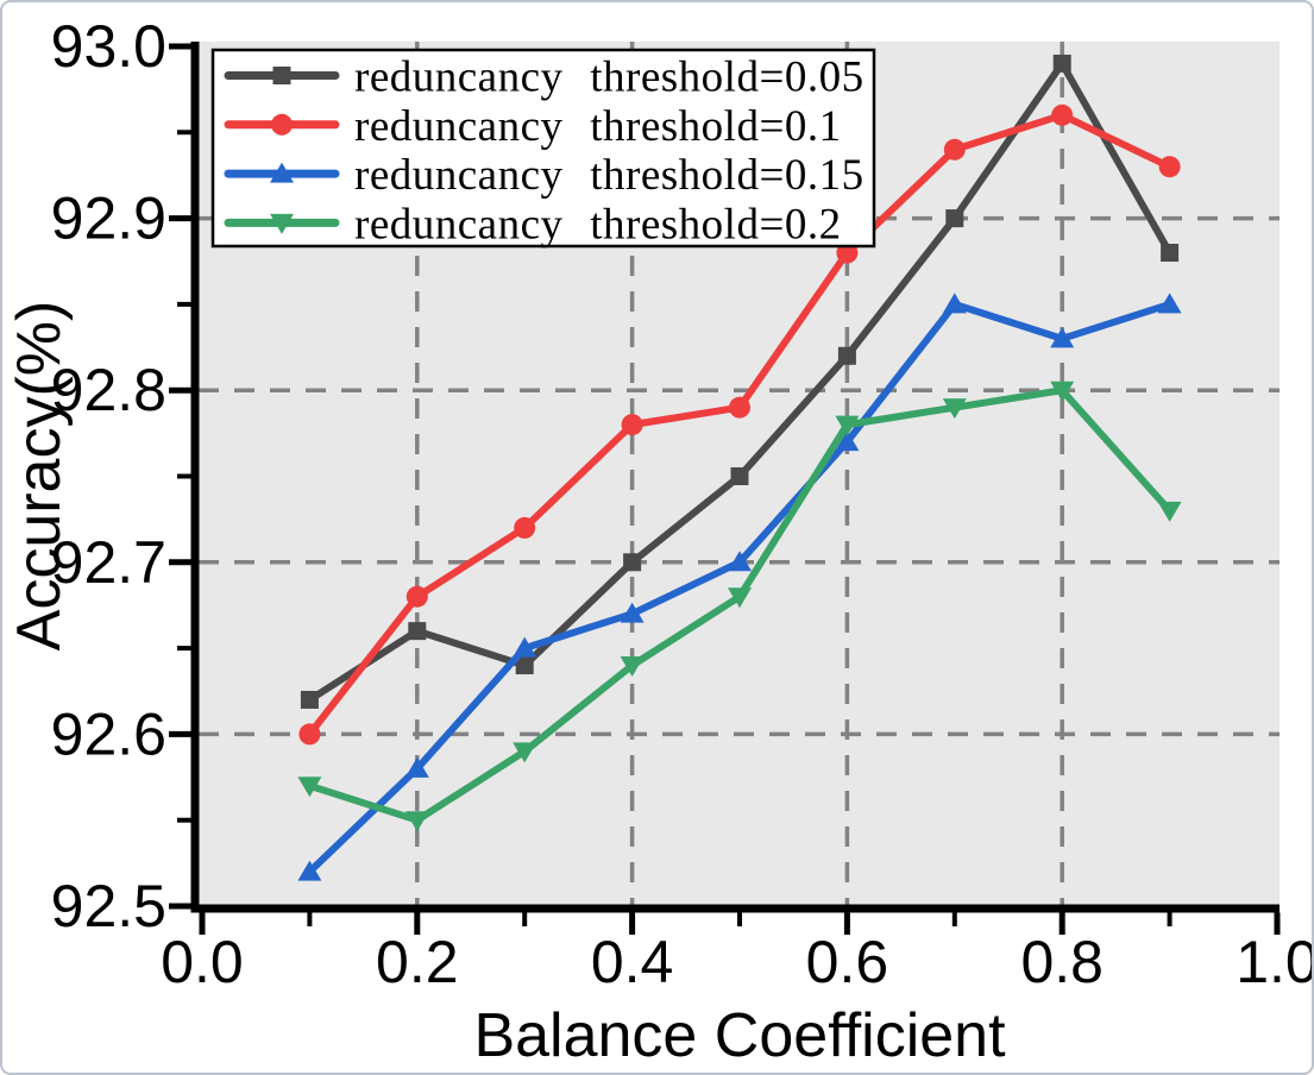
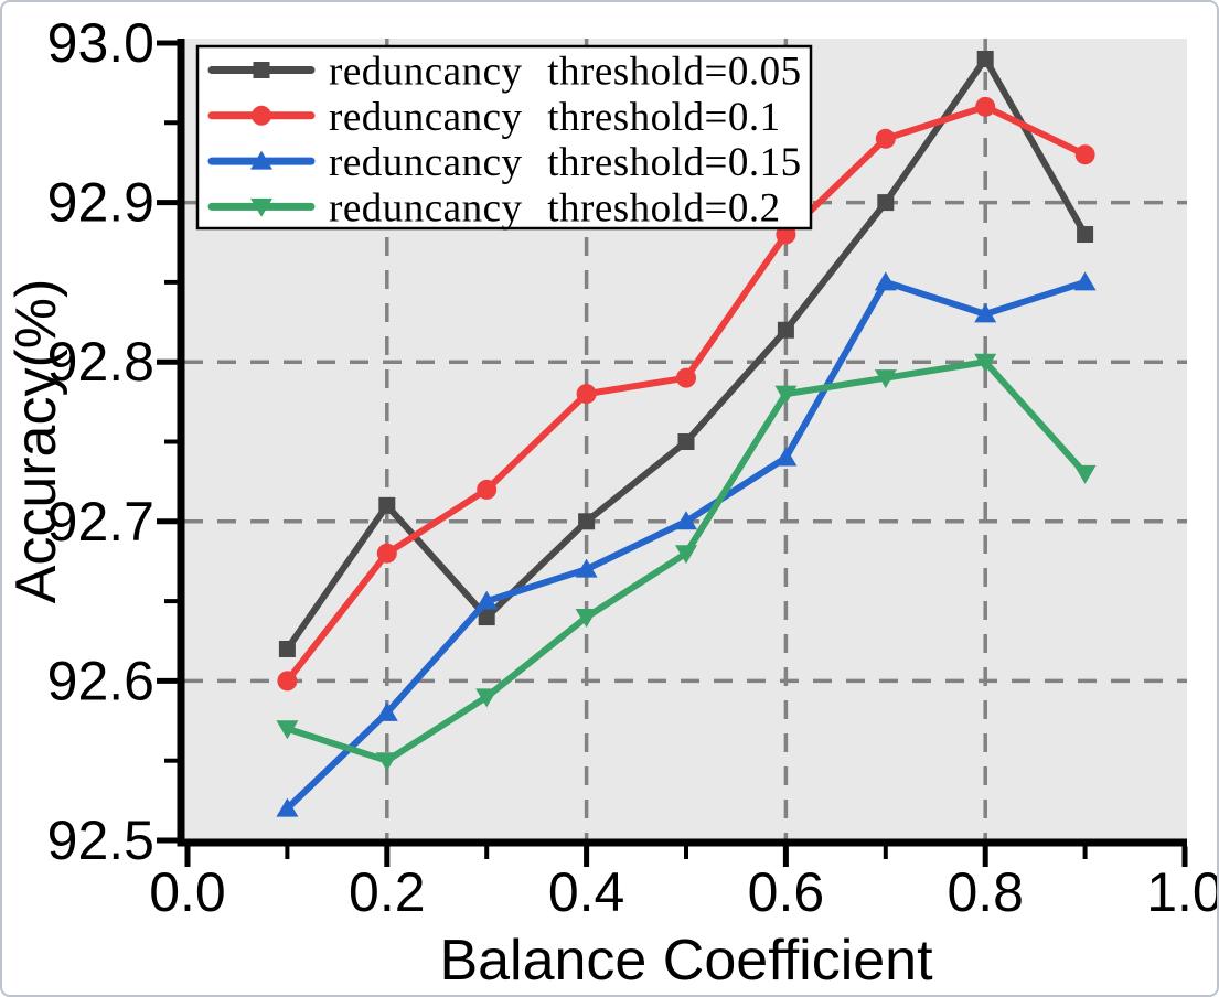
reduncancy threshold=0.05/0.2: 92.66 -> 92.71
reduncancy threshold=0.15/0.6: 92.77 -> 92.74
